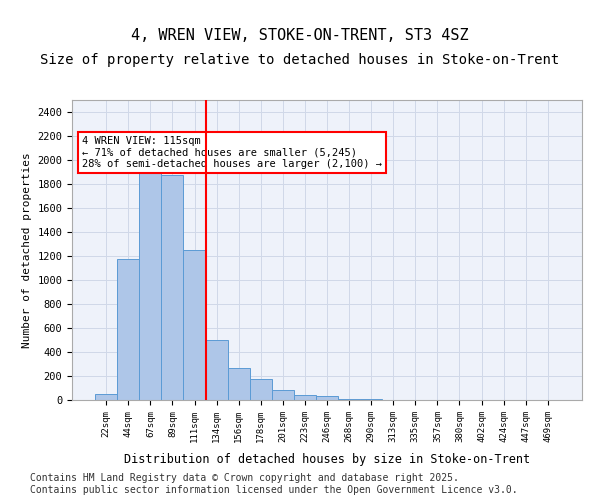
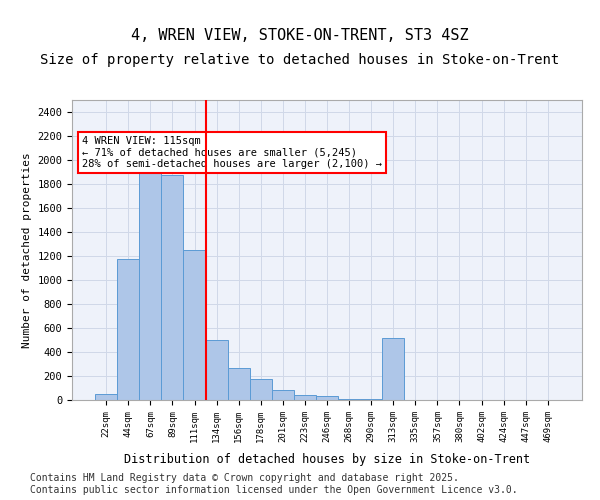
313sqm: 0 -> 520
